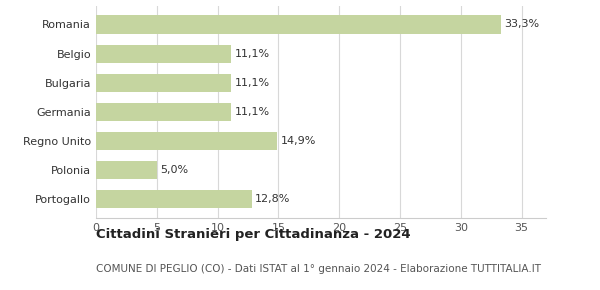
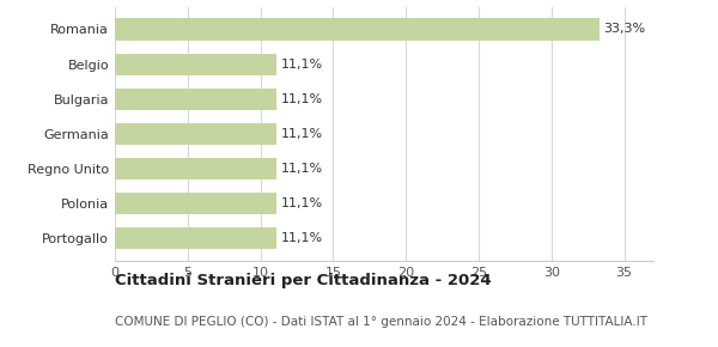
Regno Unito: 14,9% -> 11,1%
Polonia: 5,0% -> 11,1%
Portogallo: 12,8% -> 11,1%
